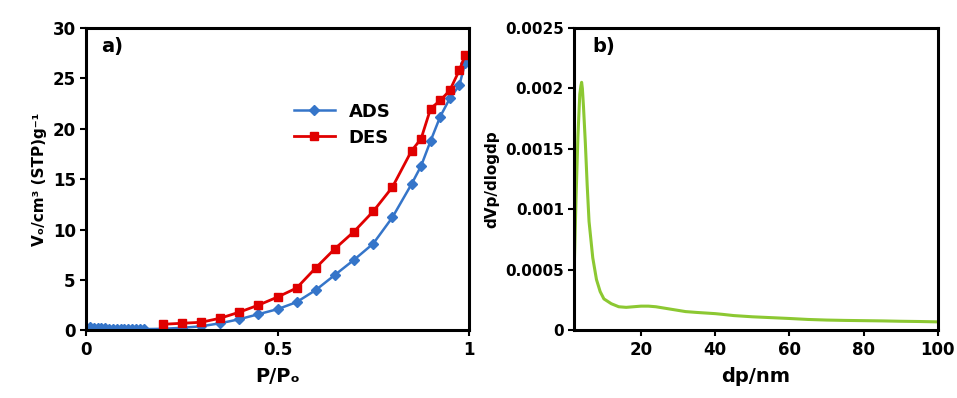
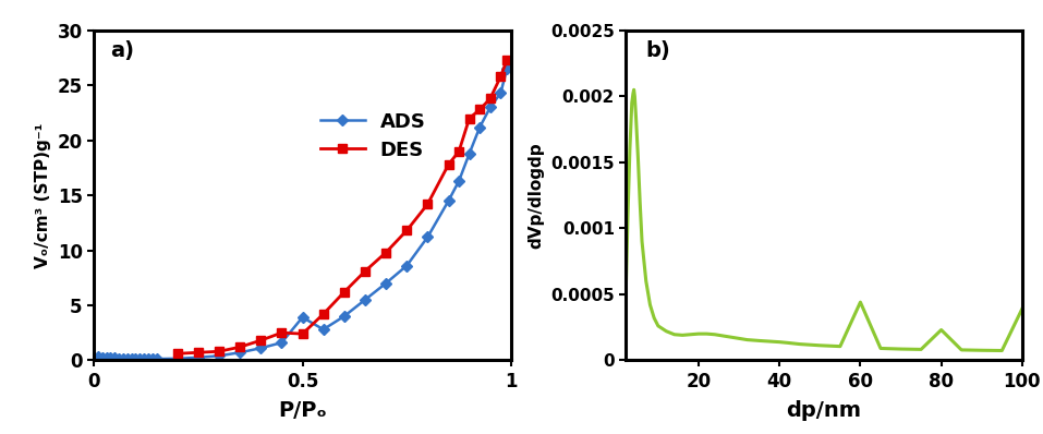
ADS/0.5: 2.1 -> 3.9
DES/0.5: 3.3 -> 2.4
60: 0.000098 -> 0.000440
80: 0.000080 -> 0.000230
100: 0.000070 -> 0.000390
